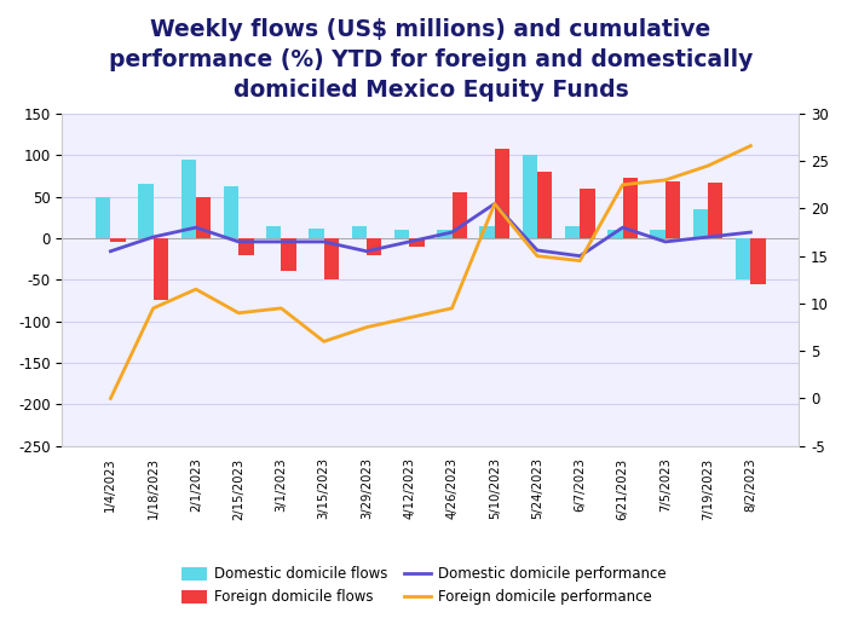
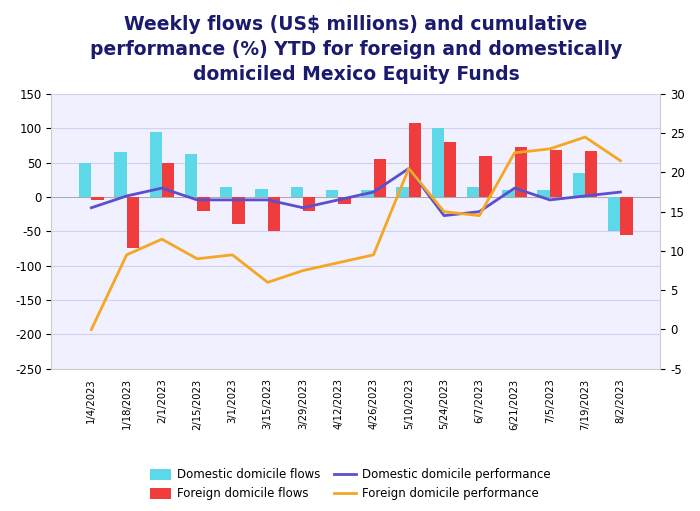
Domestic domicile performance/5/24/2023: 15.6 -> 14.5
Foreign domicile performance/8/2/2023: 26.6 -> 21.5
